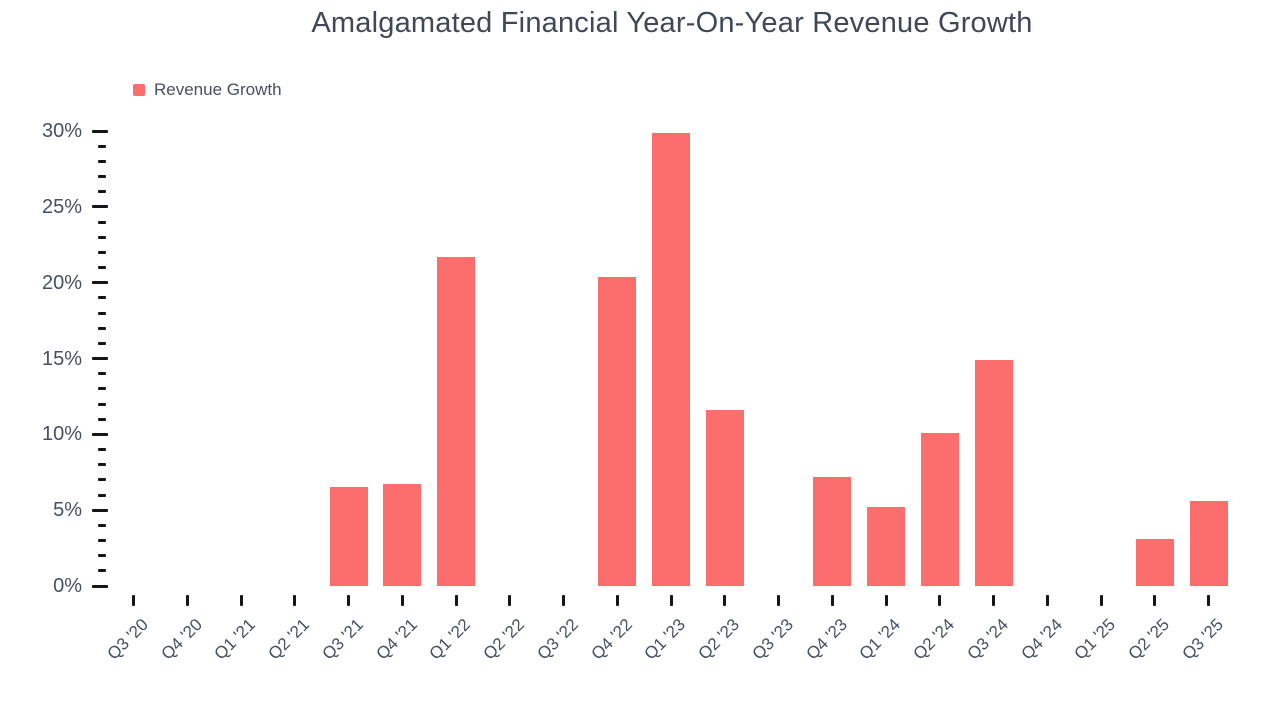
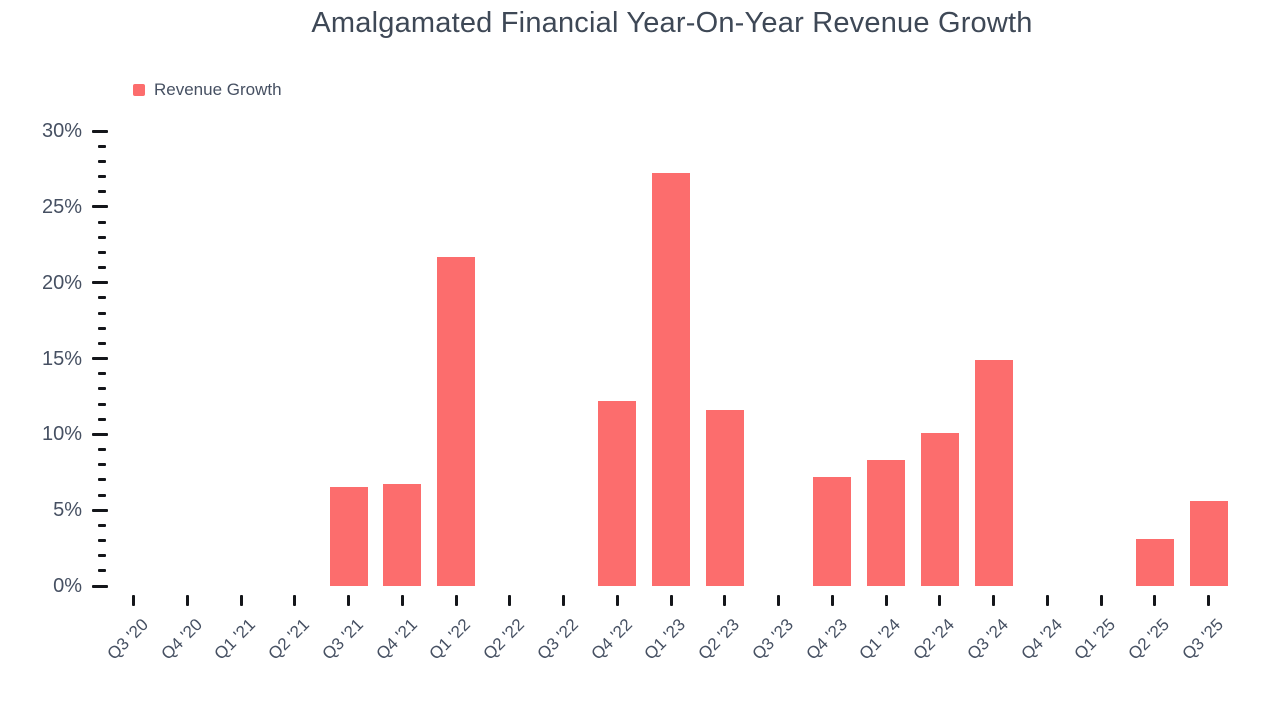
Q4 '22: 20.4% -> 12.2%
Q1 '23: 29.9% -> 27.2%
Q1 '24: 5.2% -> 8.3%
